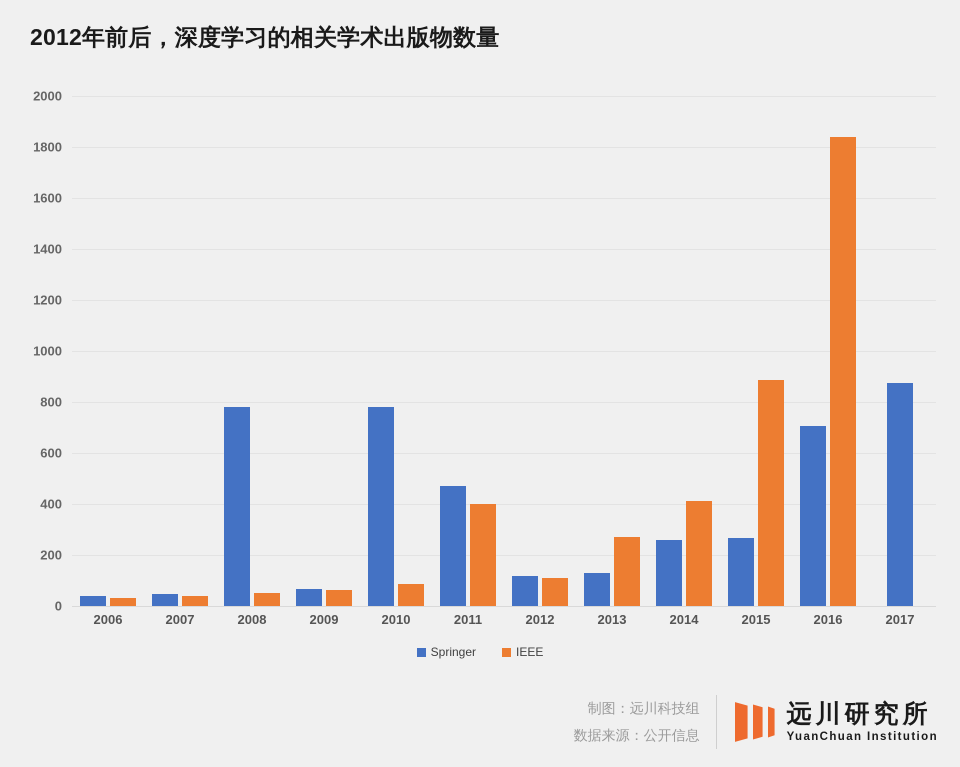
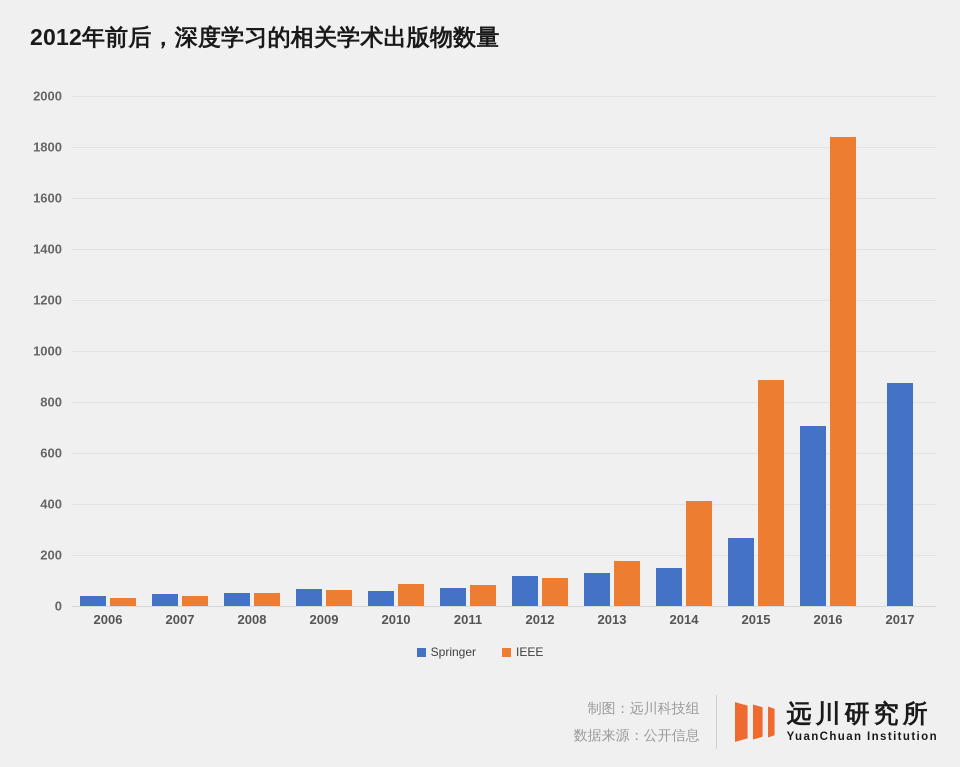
Springer/2008: 780 -> 50
Springer/2010: 780 -> 60
Springer/2011: 470 -> 70
IEEE/2011: 400 -> 80
IEEE/2013: 270 -> 180
Springer/2014: 260 -> 150
